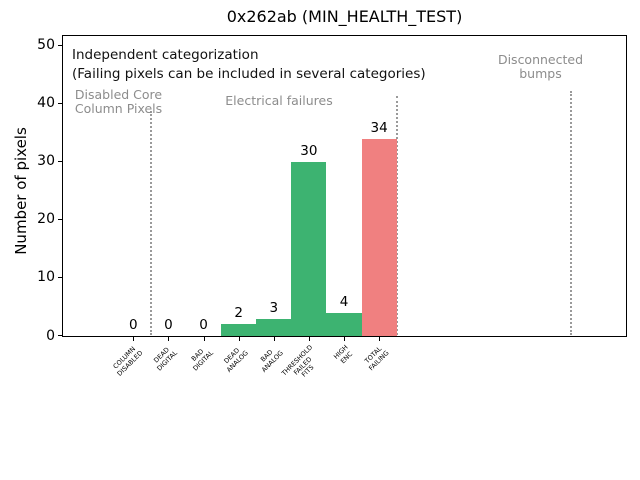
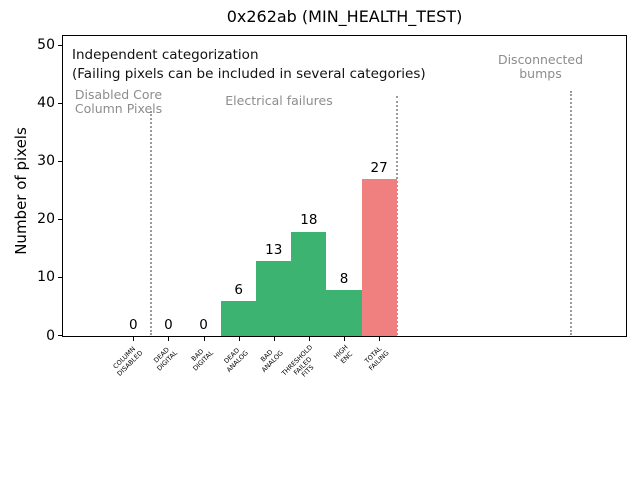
DEAD ANALOG: 2 -> 6
BAD ANALOG: 3 -> 13
THRESHOLD FAILED FITS: 30 -> 18
HIGH ENC: 4 -> 8
TOTAL FAILING: 34 -> 27
